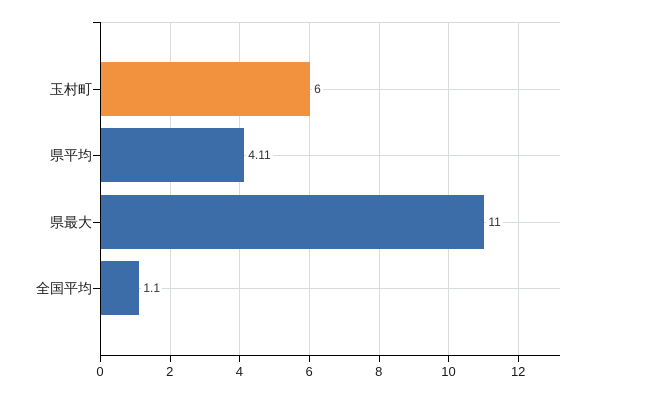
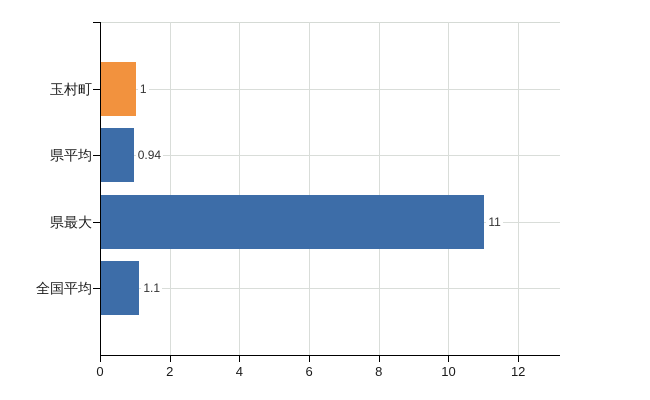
玉村町: 6 -> 1
県平均: 4.11 -> 0.94
